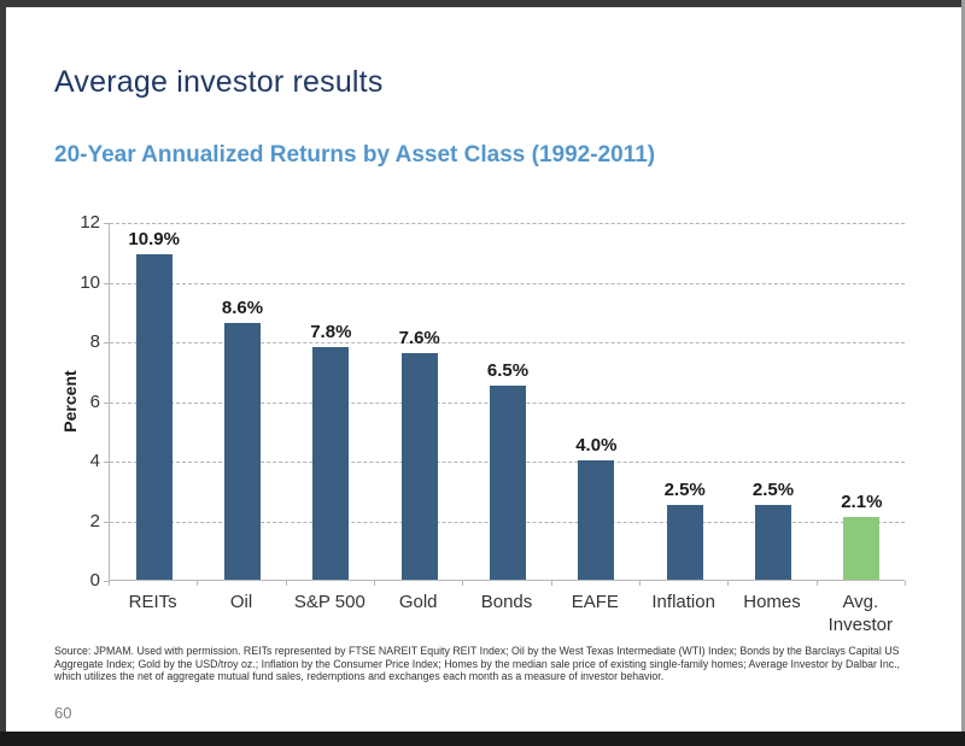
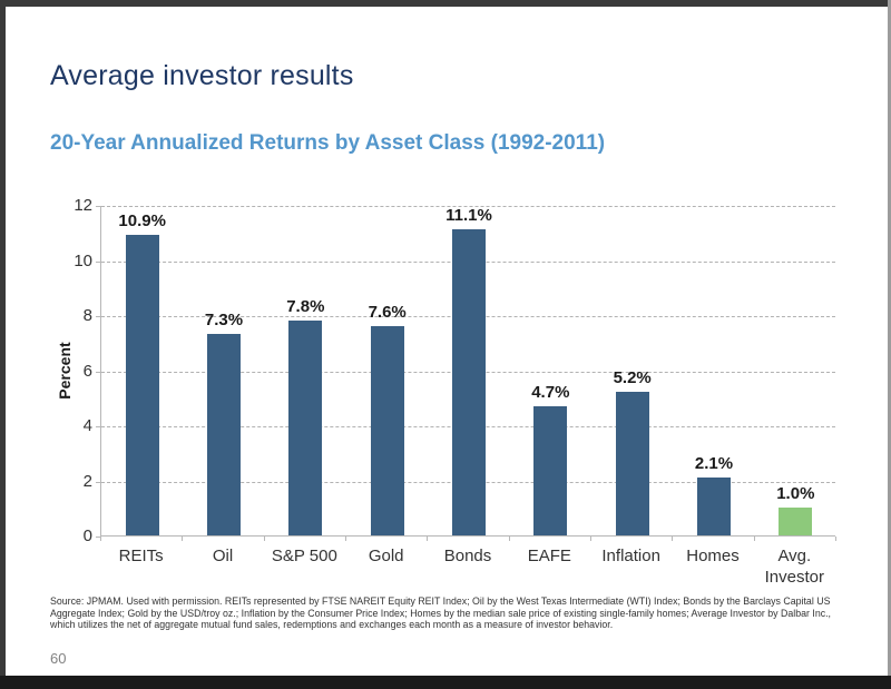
Oil: 8.6% -> 7.3%
Bonds: 6.5% -> 11.1%
EAFE: 4.0% -> 4.7%
Inflation: 2.5% -> 5.2%
Homes: 2.5% -> 2.1%
Avg. Investor: 2.1% -> 1.0%
